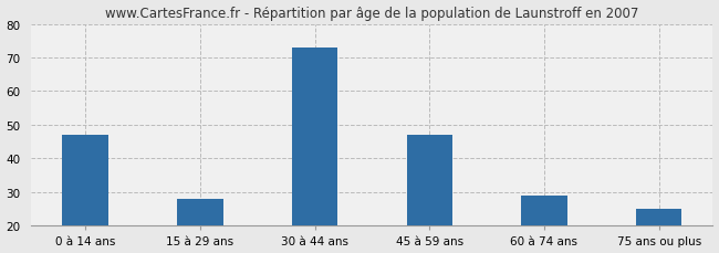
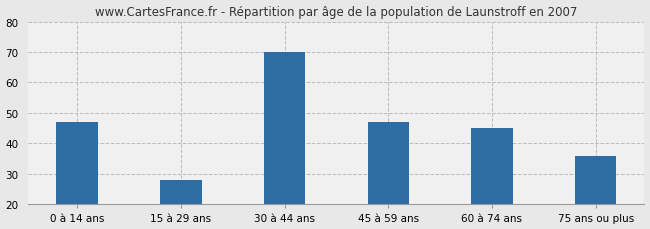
30 à 44 ans: 73 -> 70
60 à 74 ans: 29 -> 45
75 ans ou plus: 25 -> 36
